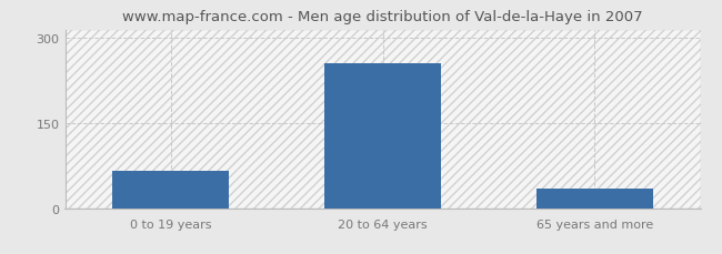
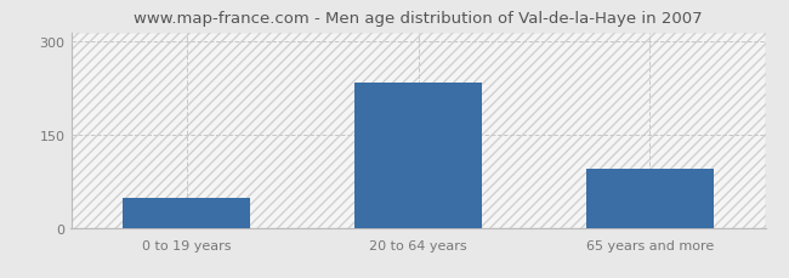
0 to 19 years: 65 -> 48
20 to 64 years: 255 -> 234
65 years and more: 35 -> 96
